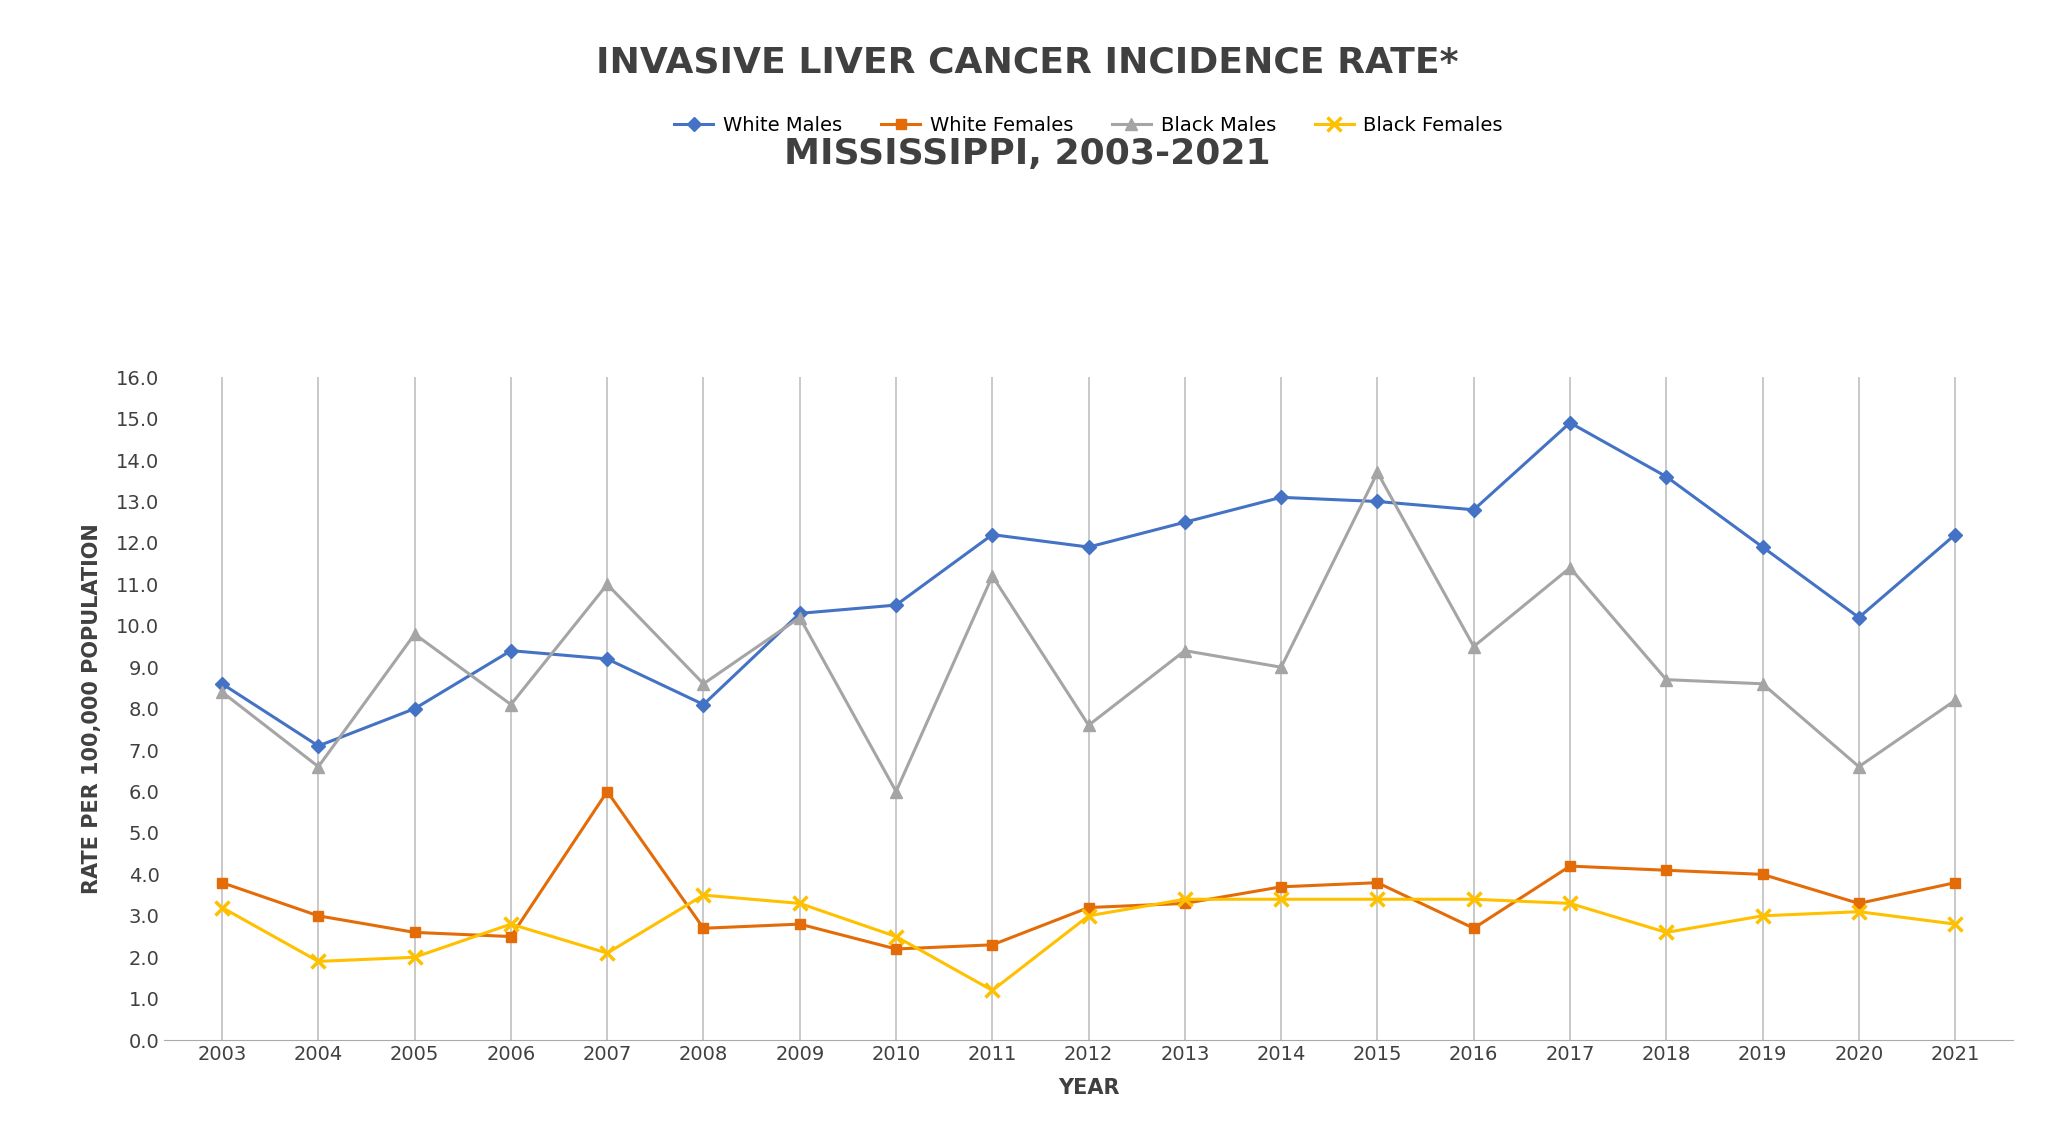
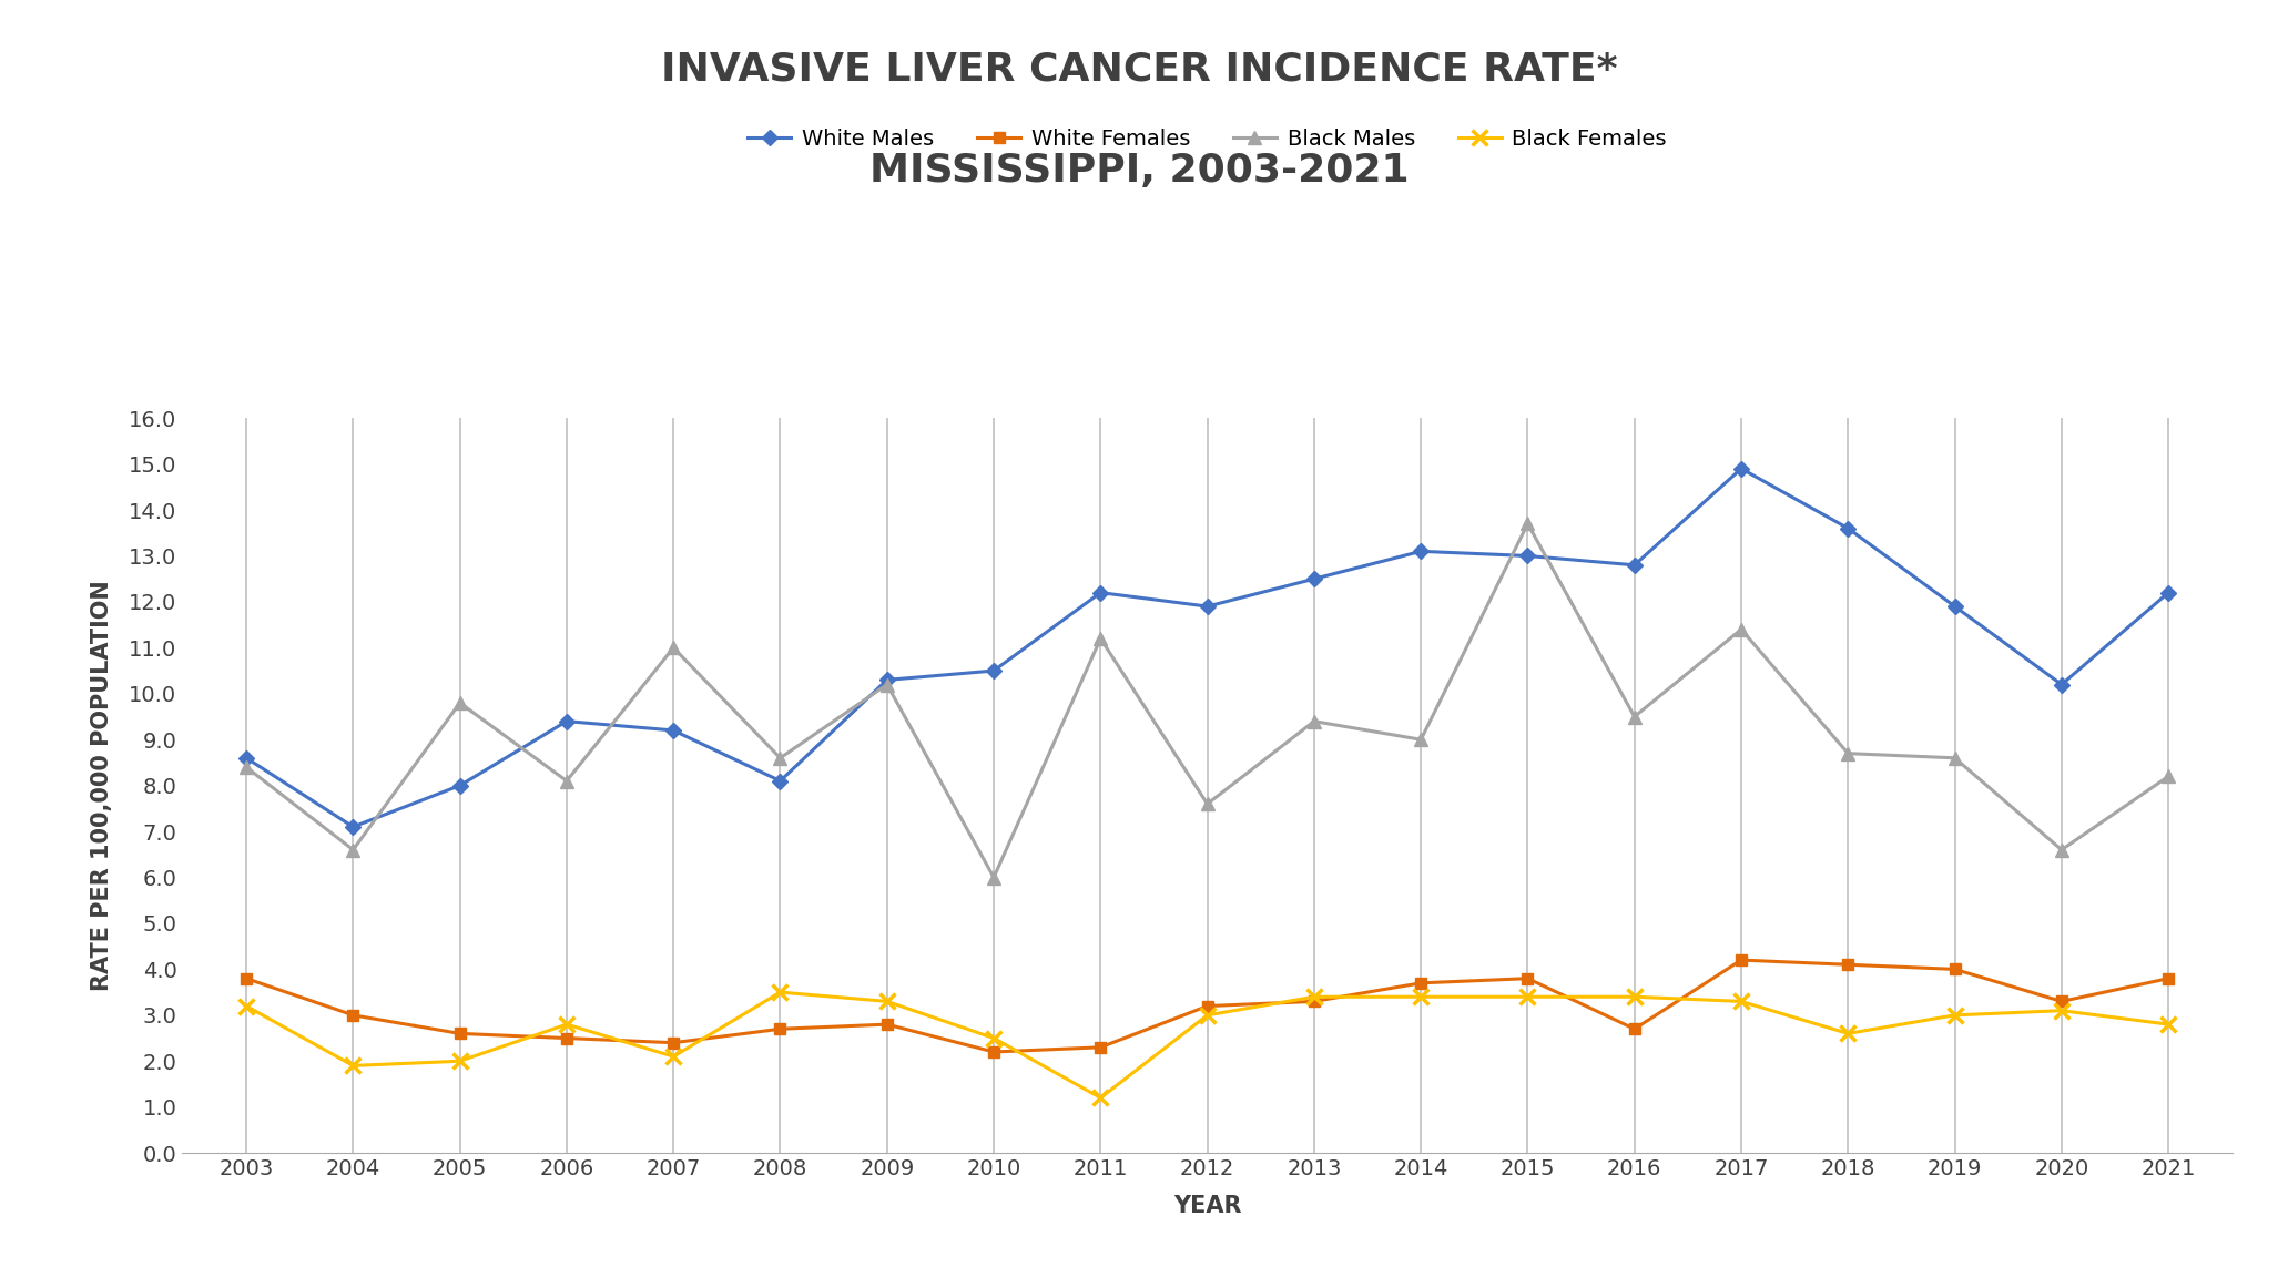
White Females/2007: 6.0 -> 2.4
